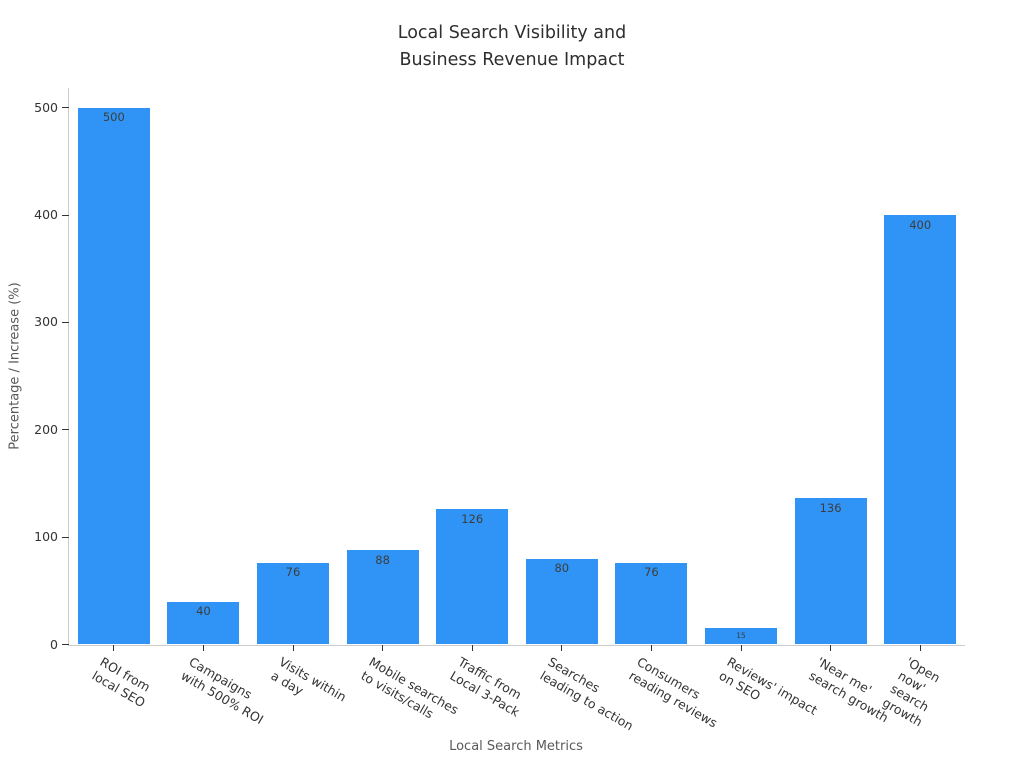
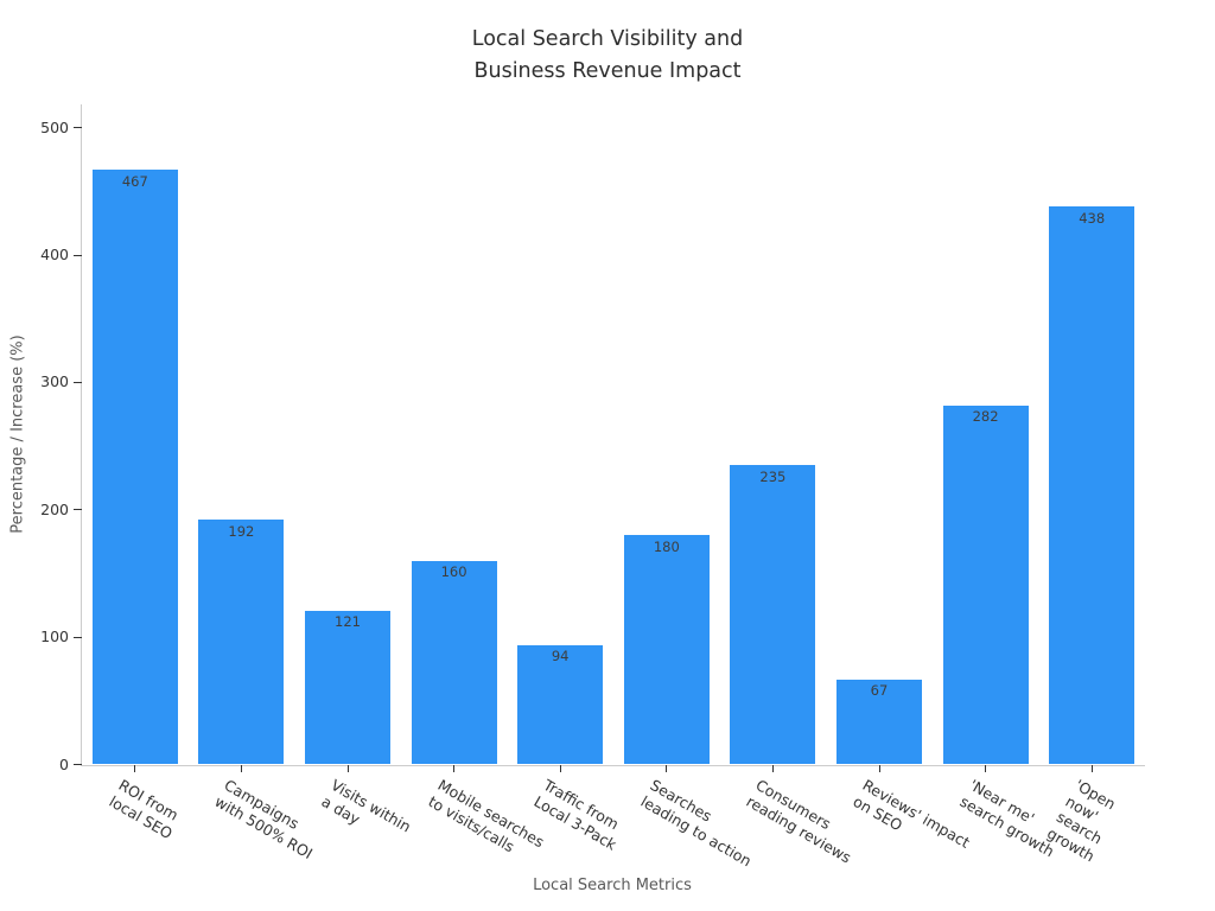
ROI from local SEO: 500 -> 467
Campaigns with 500% ROI: 40 -> 192
Visits within a day: 76 -> 121
Mobile searches to visits/calls: 88 -> 160
Traffic from Local 3-Pack: 126 -> 94
Searches leading to action: 80 -> 180
Consumers reading reviews: 76 -> 235
Reviews' impact on SEO: 15 -> 67
'Near me' search growth: 136 -> 282
'Open now' search growth: 400 -> 438
